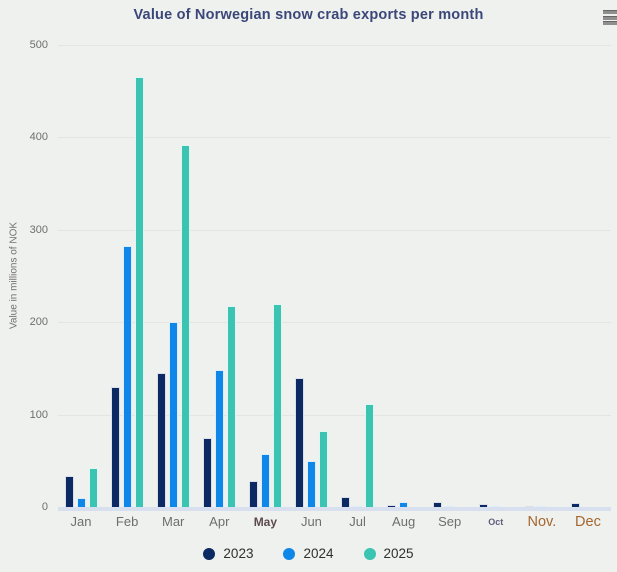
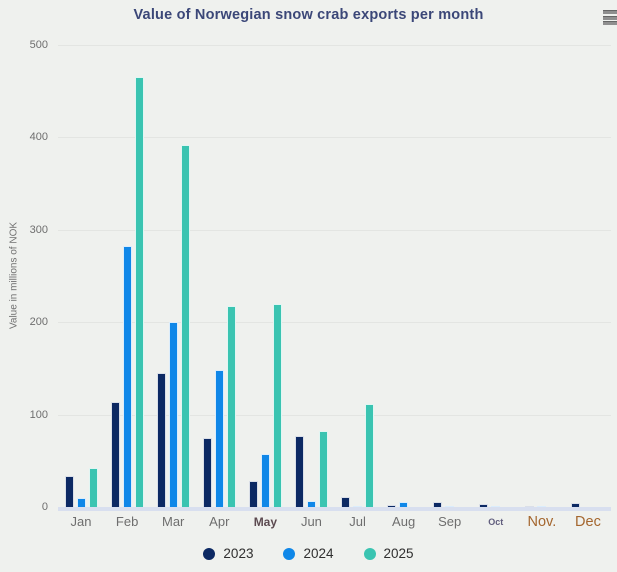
2023/Feb: 130 -> 110
2023/Jun: 140 -> 80
2024/Jun: 50 -> 10
